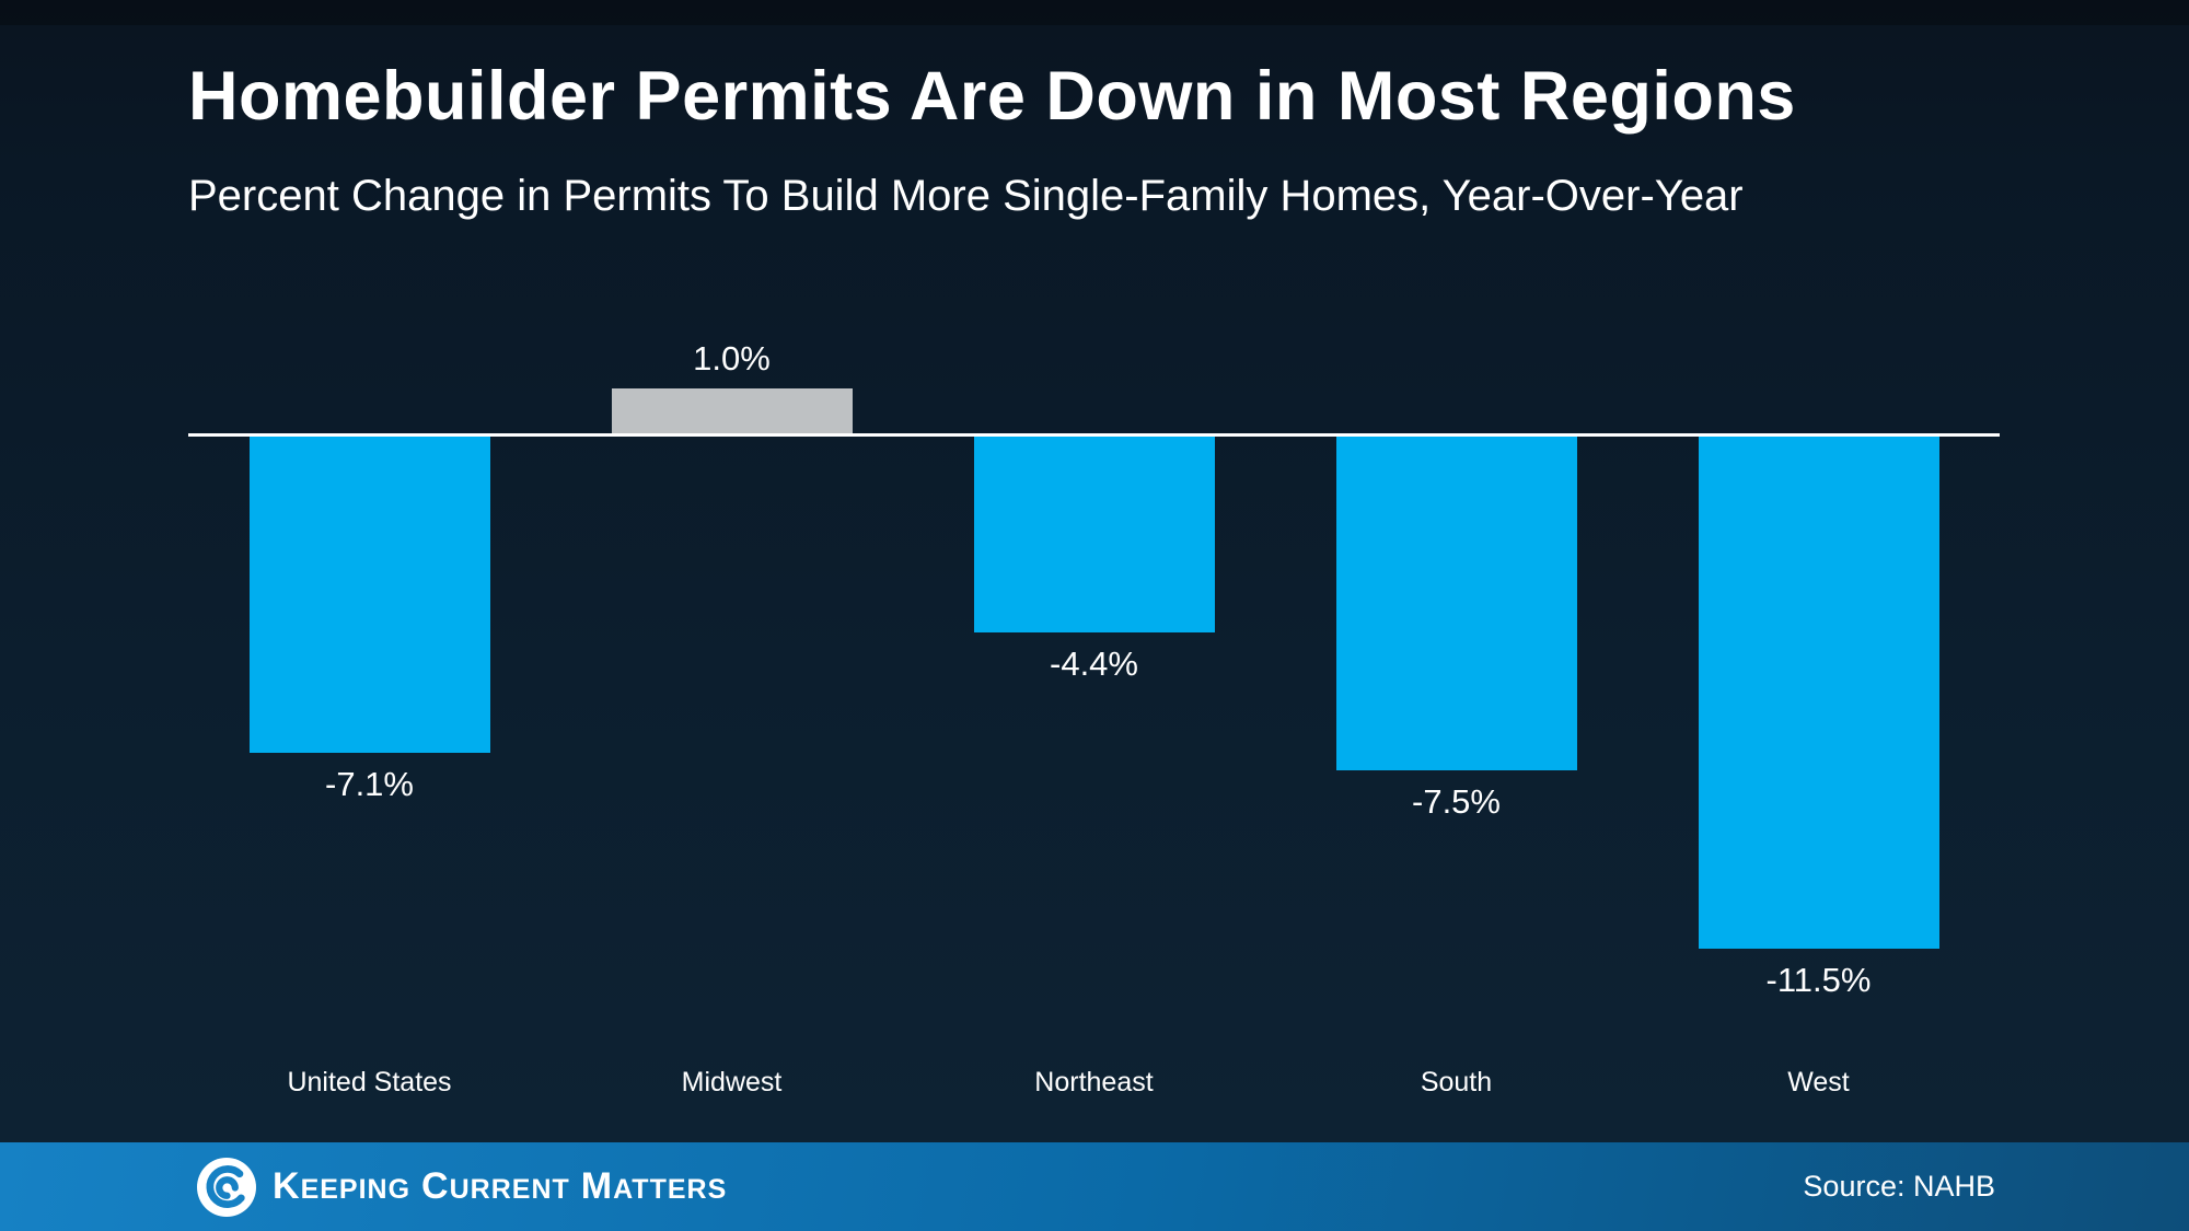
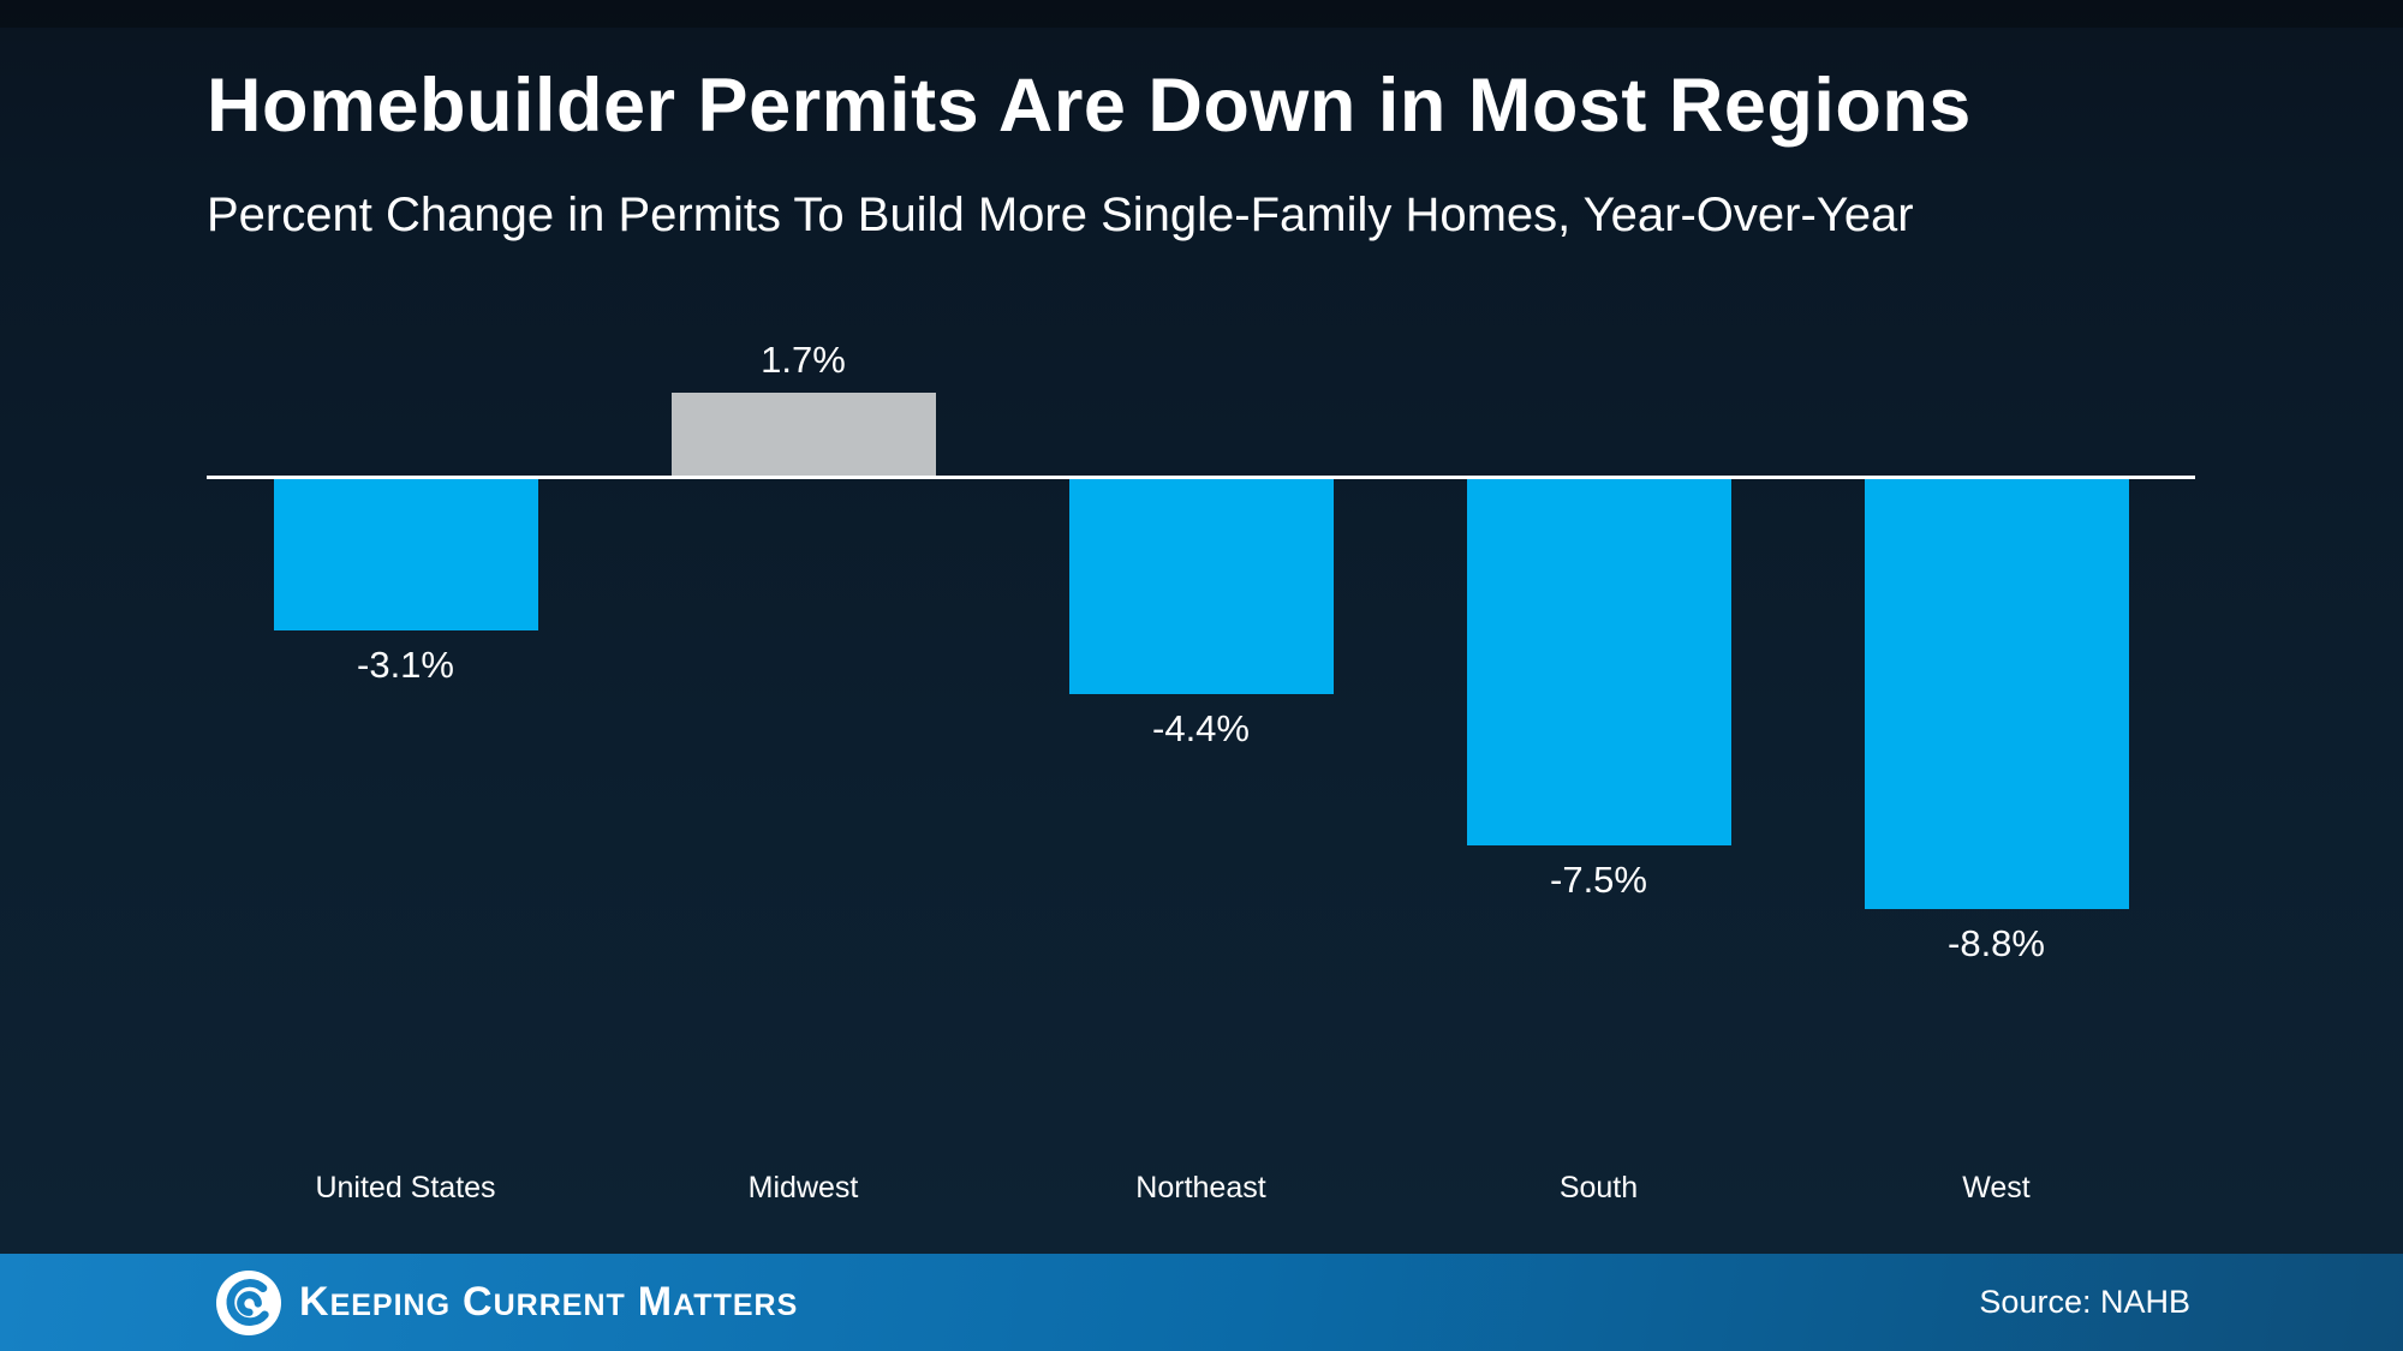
United States: -7.1% -> -3.1%
Midwest: 1.0% -> 1.7%
West: -11.5% -> -8.8%
